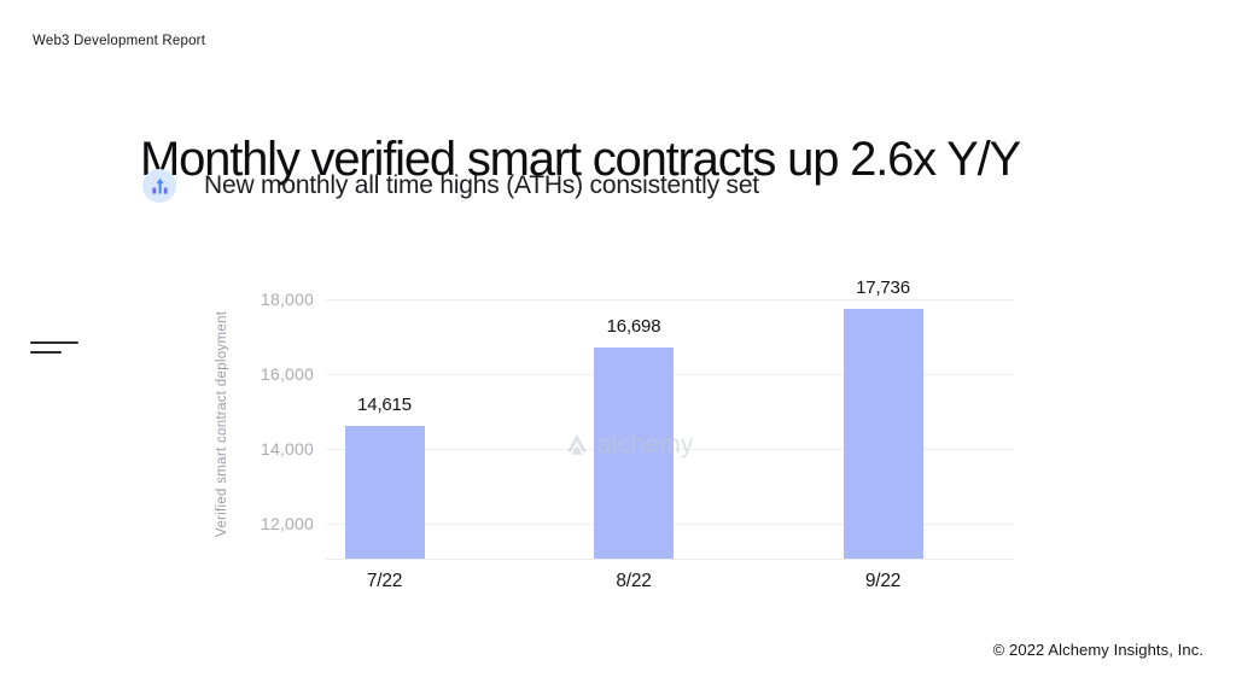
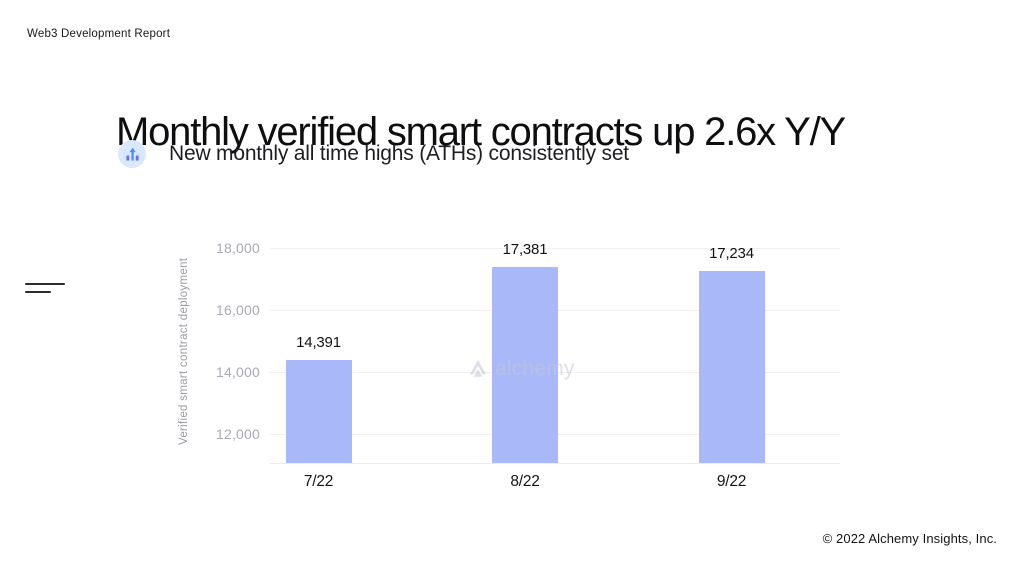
7/22: 14,615 -> 14,391
8/22: 16,698 -> 17,381
9/22: 17,736 -> 17,234
